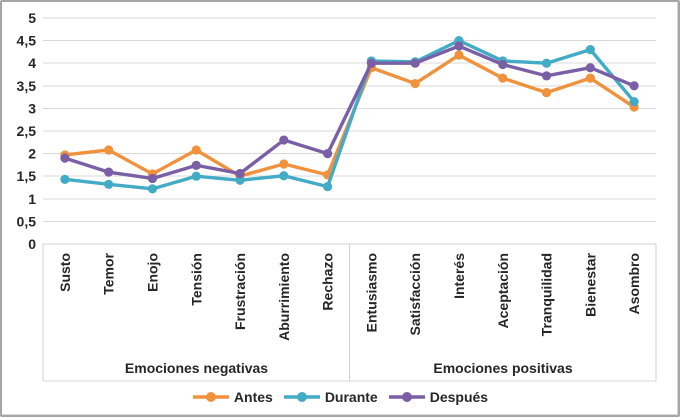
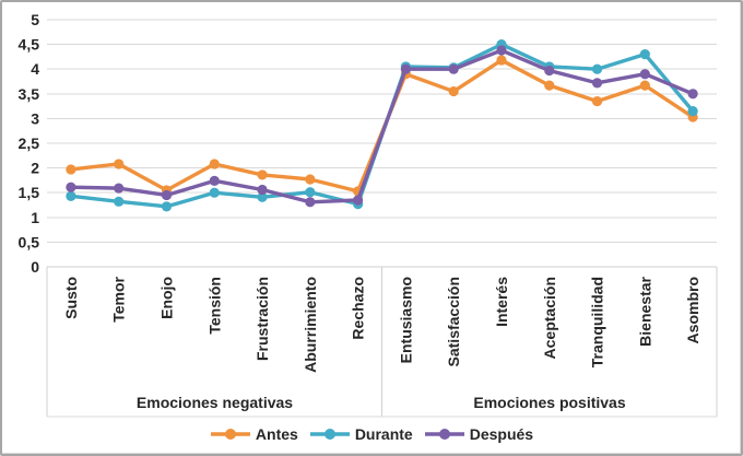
Después/Susto: 1.9 -> 1.6
Antes/Frustración: 1.5 -> 1.9
Después/Aburrimiento: 2.3 -> 1.3
Después/Rechazo: 2.0 -> 1.4
